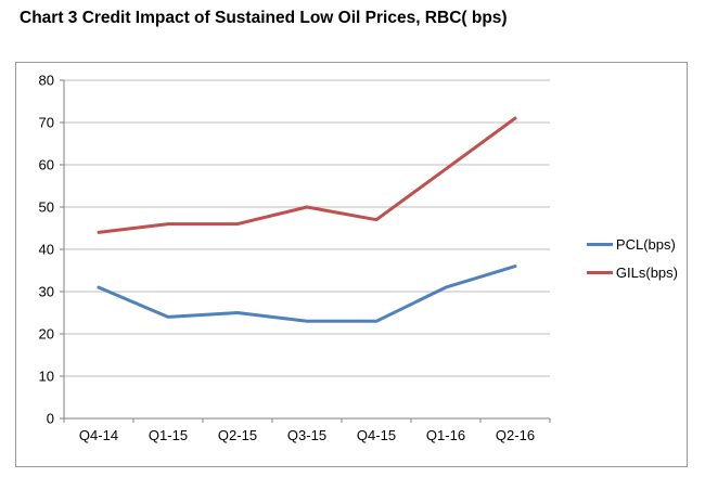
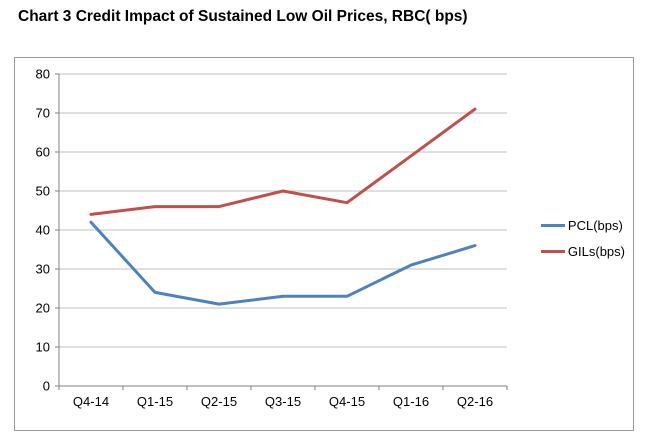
PCL(bps)/Q4-14: 31 -> 42
PCL(bps)/Q2-15: 25 -> 21
